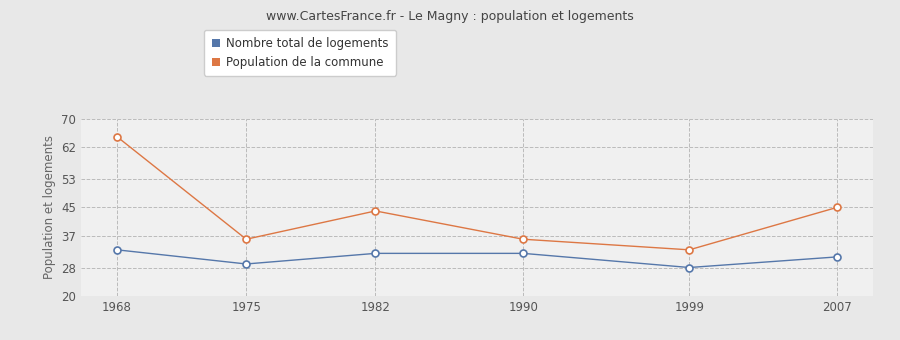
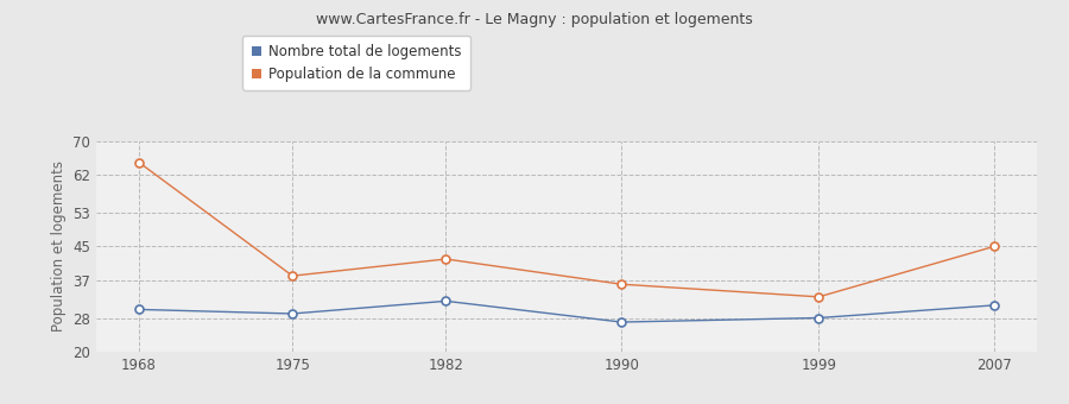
Nombre total de logements/1968: 33 -> 30
Population de la commune/1975: 36 -> 38
Population de la commune/1982: 44 -> 42
Nombre total de logements/1990: 32 -> 27
